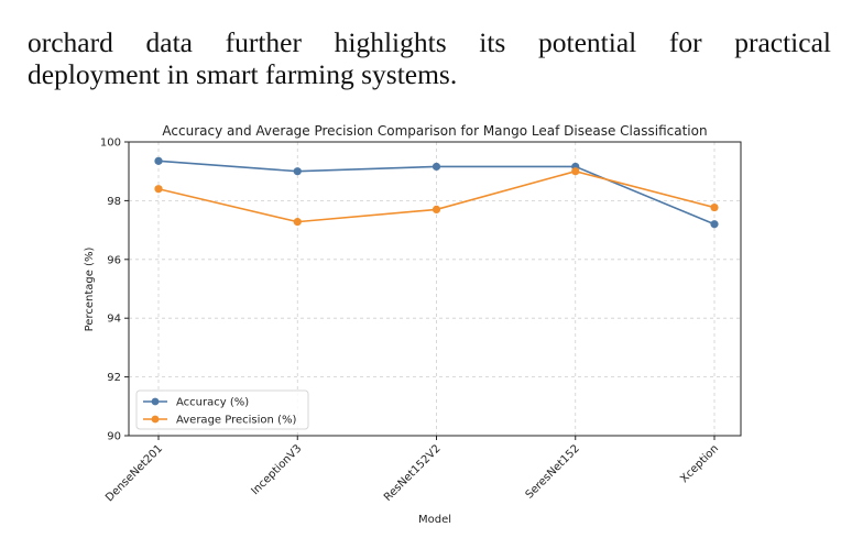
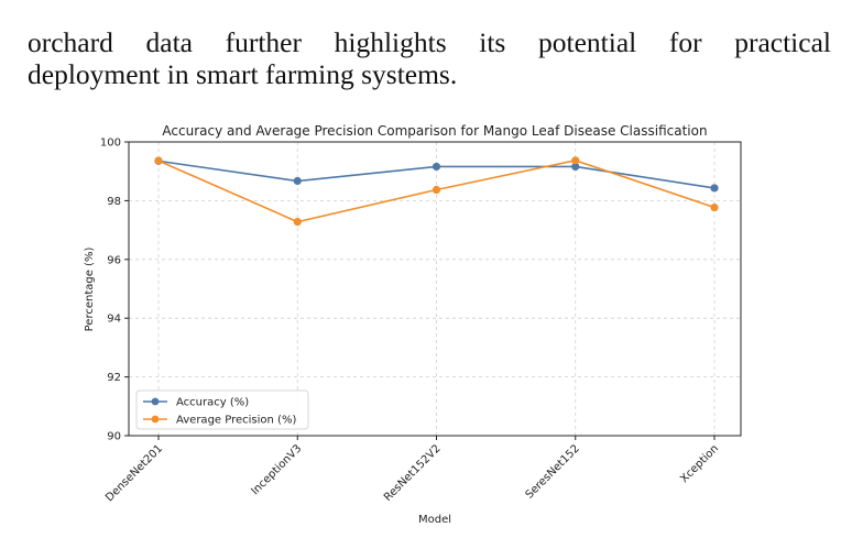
Average Precision (%)/DenseNet201: 98.4 -> 99.4
Accuracy (%)/InceptionV3: 99.0 -> 98.7
Average Precision (%)/ResNet152V2: 97.7 -> 98.4
Average Precision (%)/SeresNet152: 99.0 -> 99.4
Accuracy (%)/Xception: 97.2 -> 98.4
